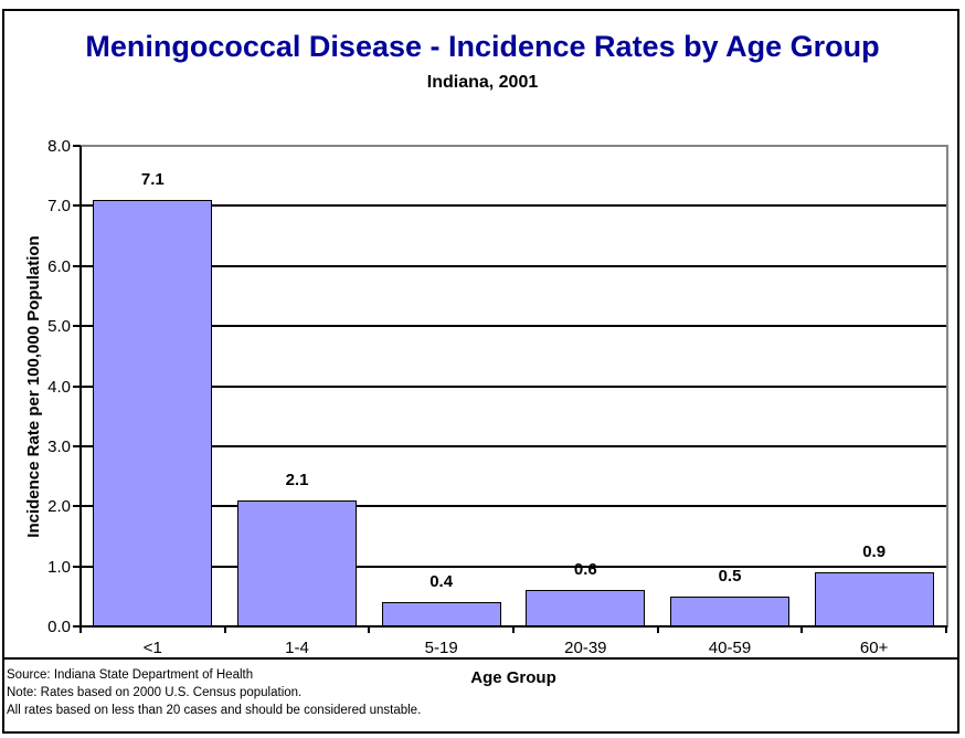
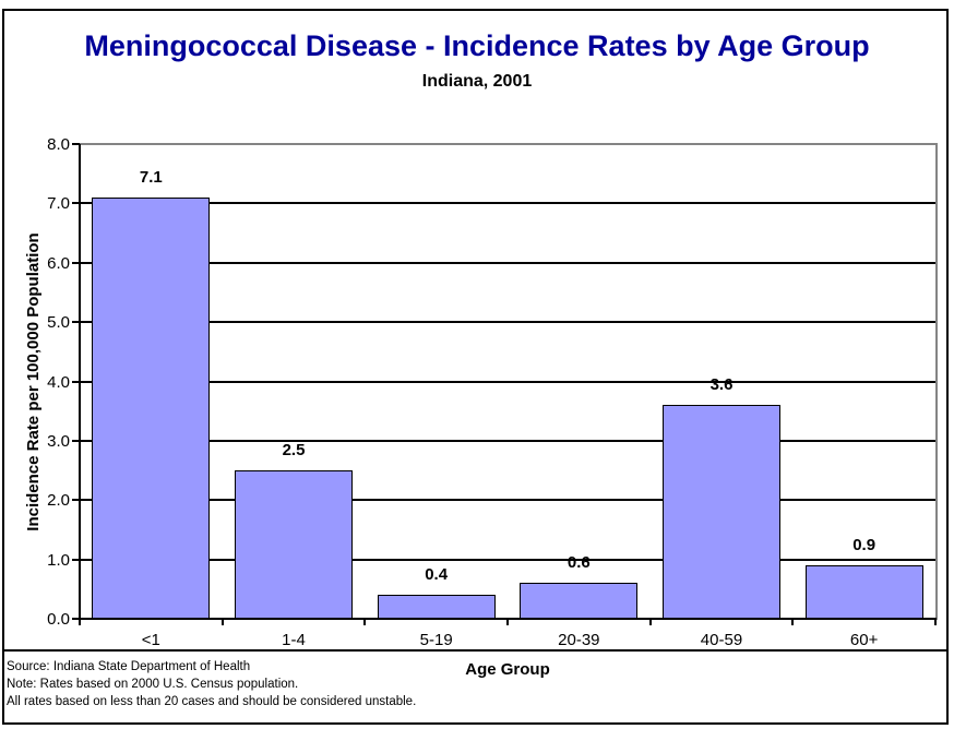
1-4: 2.1 -> 2.5
40-59: 0.5 -> 3.6
